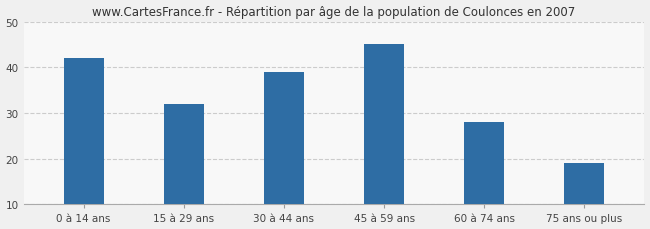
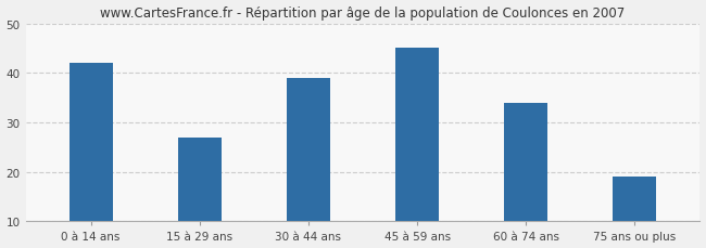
15 à 29 ans: 32 -> 27
60 à 74 ans: 28 -> 34
